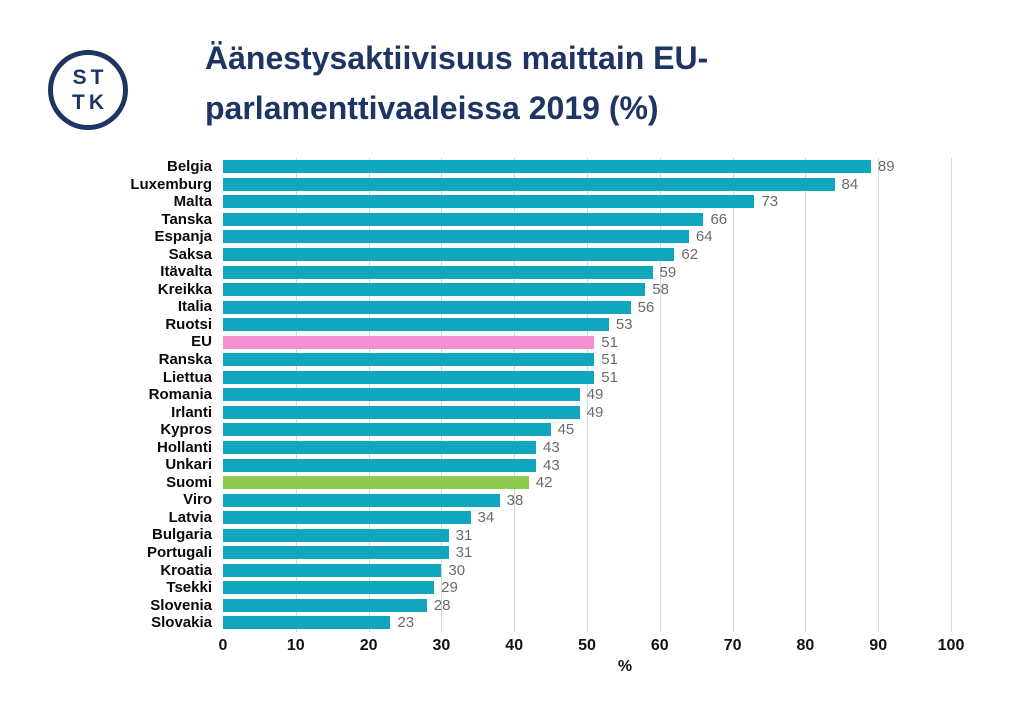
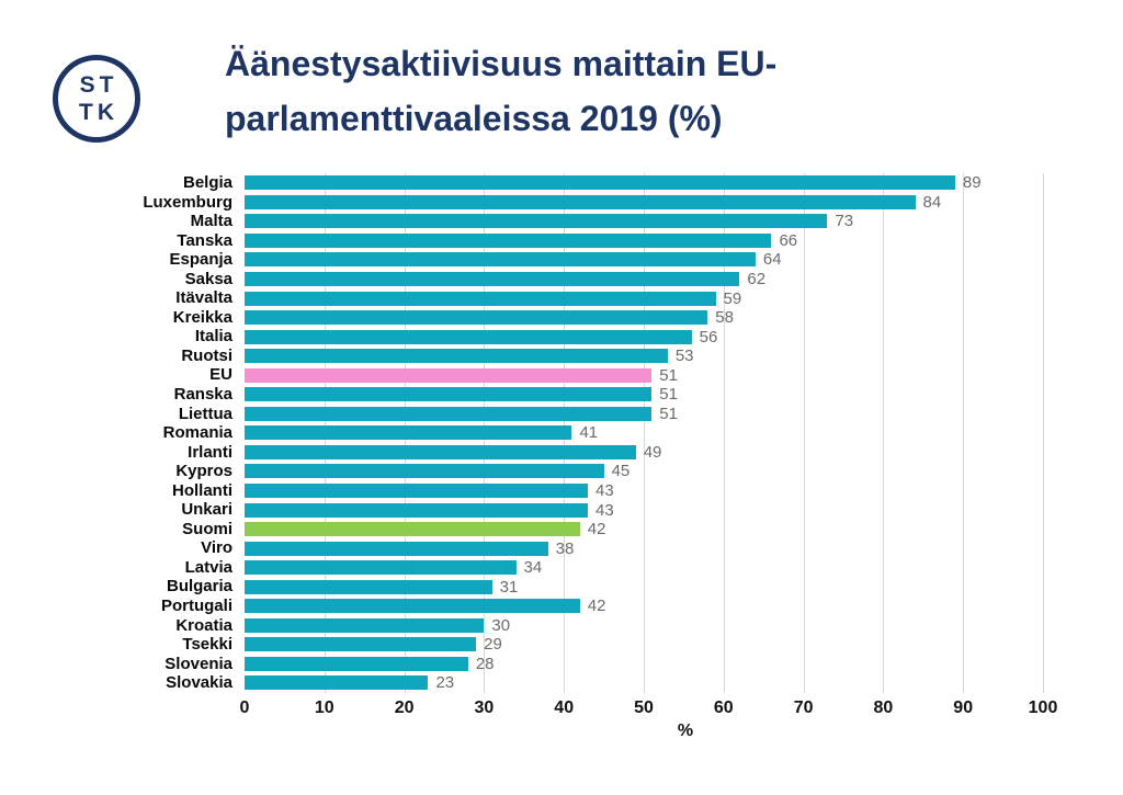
Romania: 49 -> 41
Portugali: 31 -> 42
